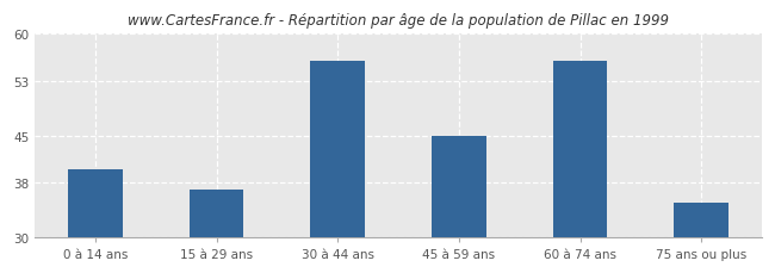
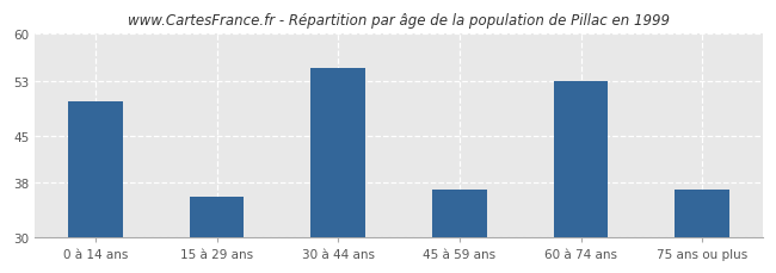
0 à 14 ans: 40 -> 50
15 à 29 ans: 37 -> 36
30 à 44 ans: 56 -> 55
45 à 59 ans: 45 -> 37
60 à 74 ans: 56 -> 53
75 ans ou plus: 35 -> 37
